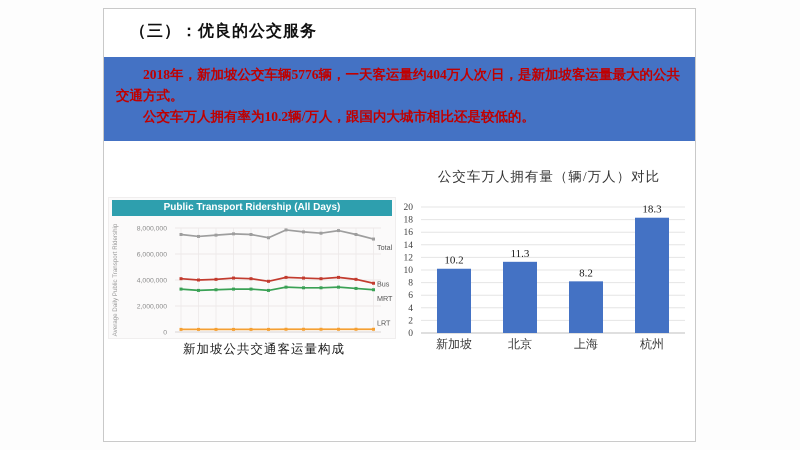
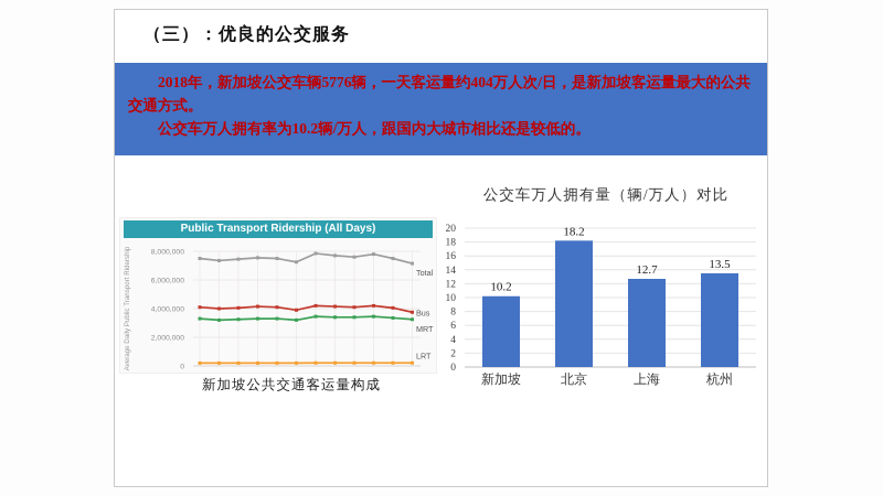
公交车万人拥有量（辆/万人）对比/北京: 11.3 -> 18.2
公交车万人拥有量（辆/万人）对比/上海: 8.2 -> 12.7
公交车万人拥有量（辆/万人）对比/杭州: 18.3 -> 13.5
